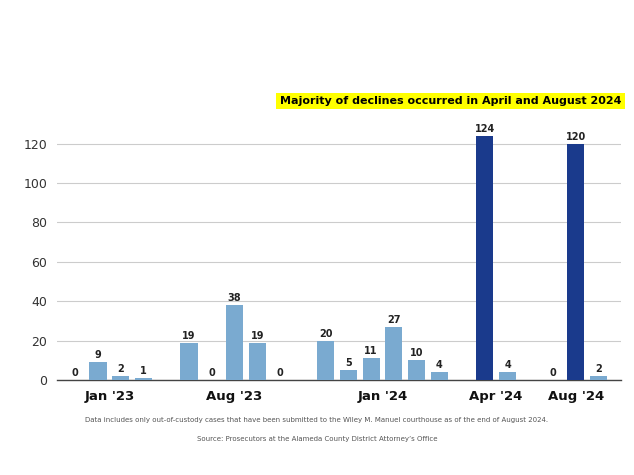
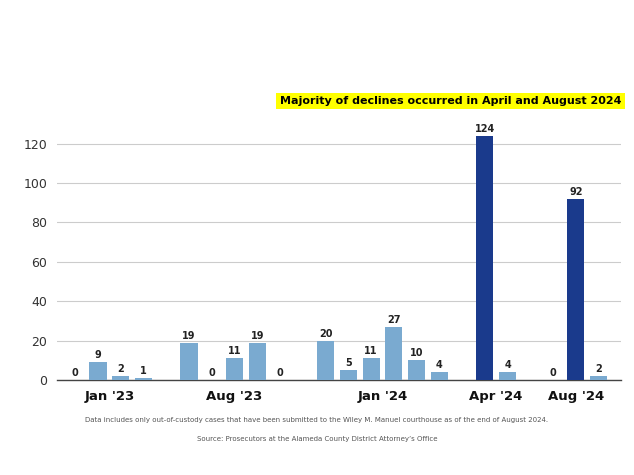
Aug '23: 38 -> 11
Aug '24: 120 -> 92
